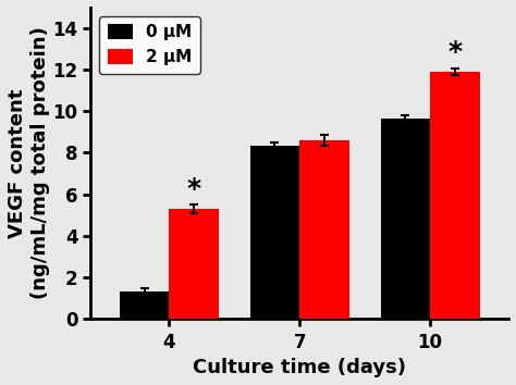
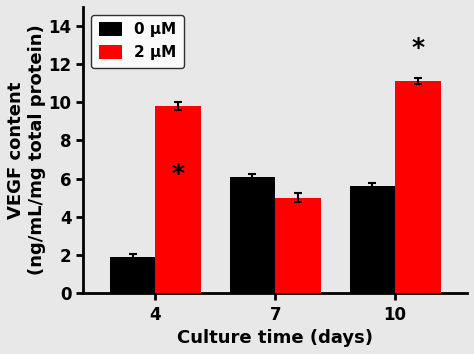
0 μM/4: 1.3 -> 1.9
2 μM/4: 5.3 -> 9.8
0 μM/7: 8.3 -> 6.1
2 μM/7: 8.6 -> 5.0
0 μM/10: 9.7 -> 5.6
2 μM/10: 11.9 -> 11.1
